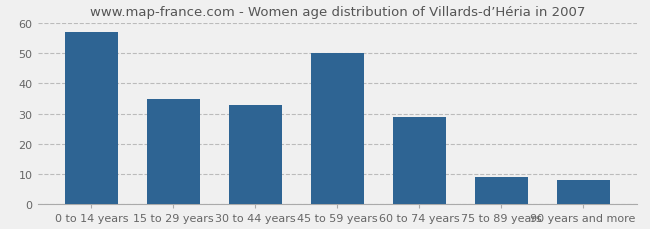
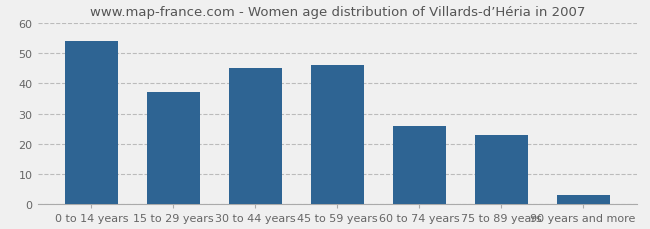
0 to 14 years: 57 -> 54
15 to 29 years: 35 -> 37
30 to 44 years: 33 -> 45
45 to 59 years: 50 -> 46
60 to 74 years: 29 -> 26
75 to 89 years: 9 -> 23
90 years and more: 8 -> 3
